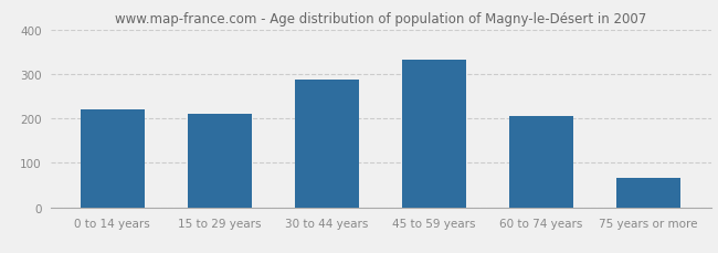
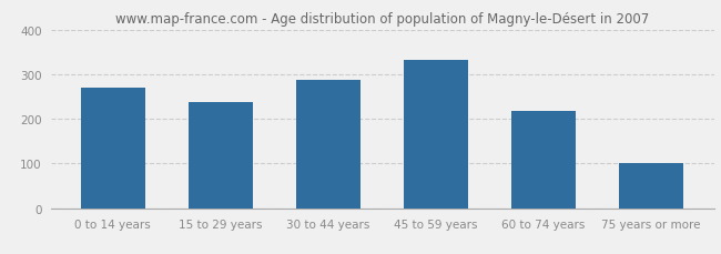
0 to 14 years: 220 -> 270
15 to 29 years: 210 -> 237
60 to 74 years: 205 -> 218
75 years or more: 65 -> 100
